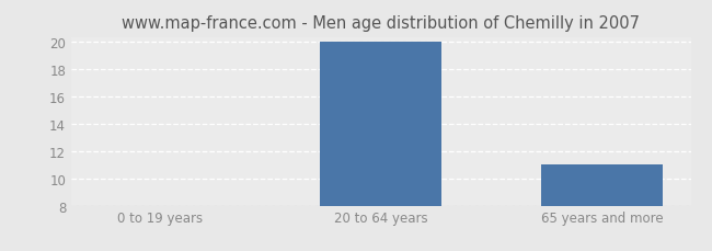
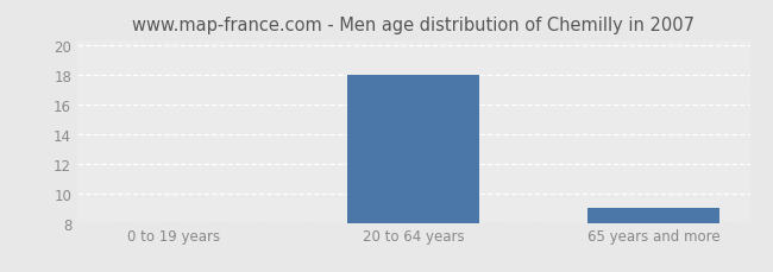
20 to 64 years: 20 -> 18
65 years and more: 11 -> 9
